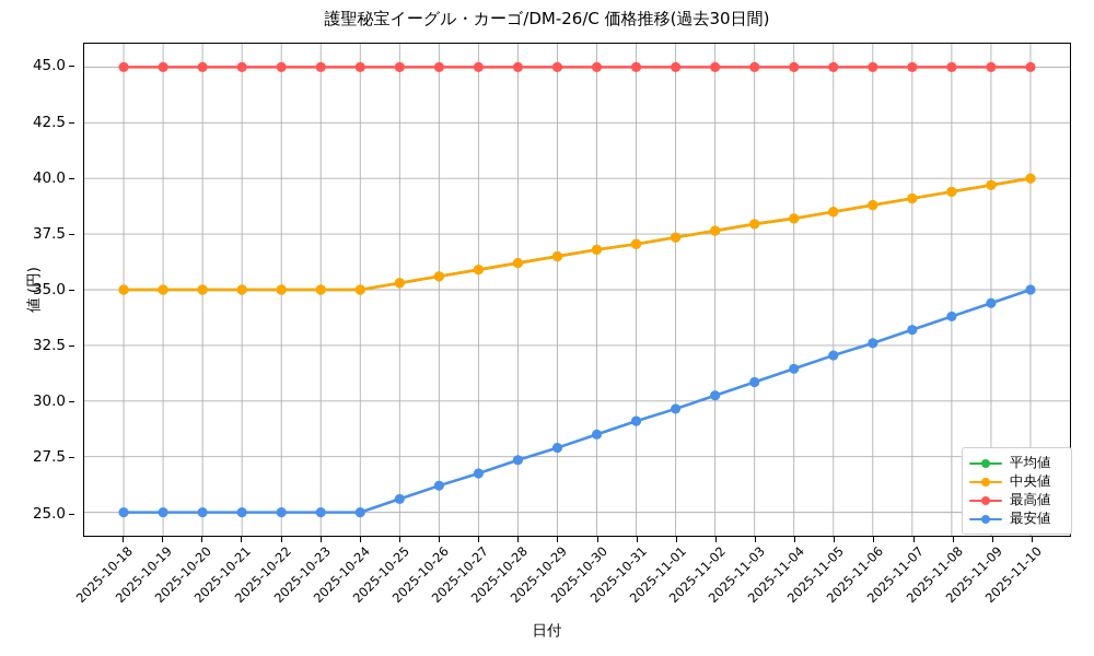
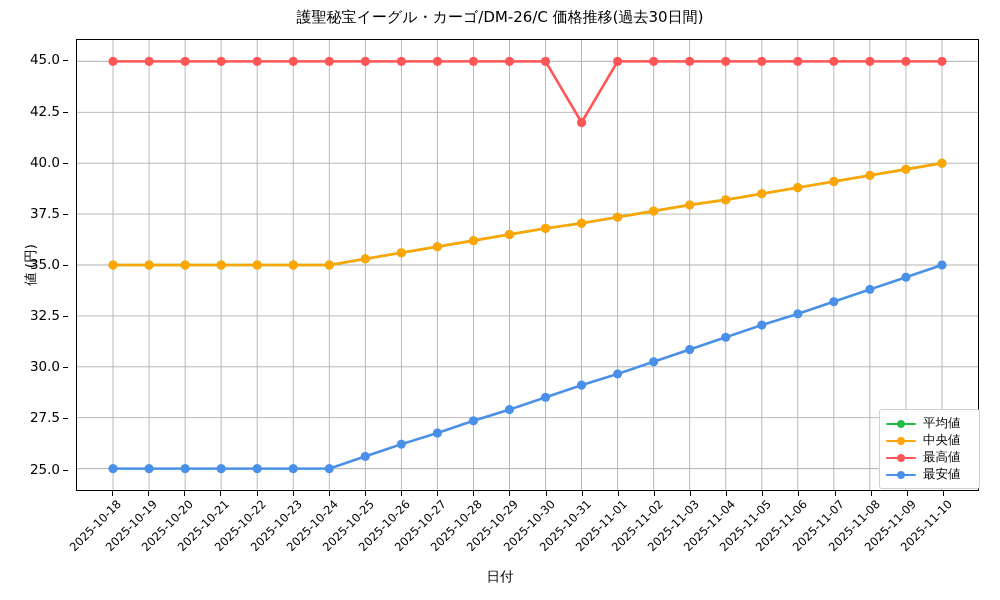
最高値/2025-10-31: 45 -> 42
